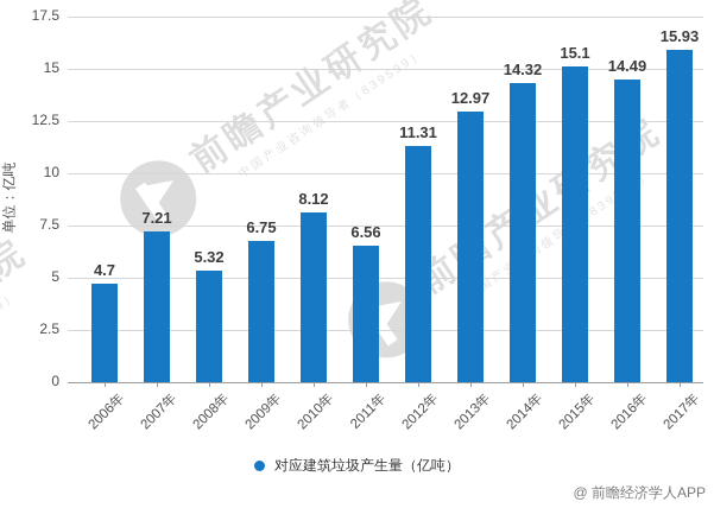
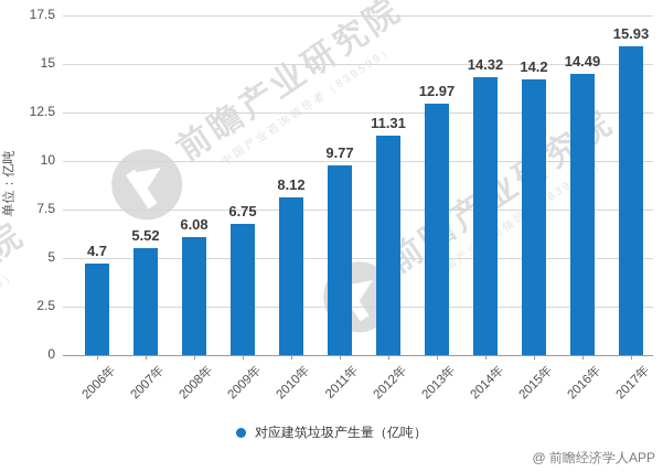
2007年: 7.21 -> 5.52
2008年: 5.32 -> 6.08
2011年: 6.56 -> 9.77
2015年: 15.1 -> 14.2
